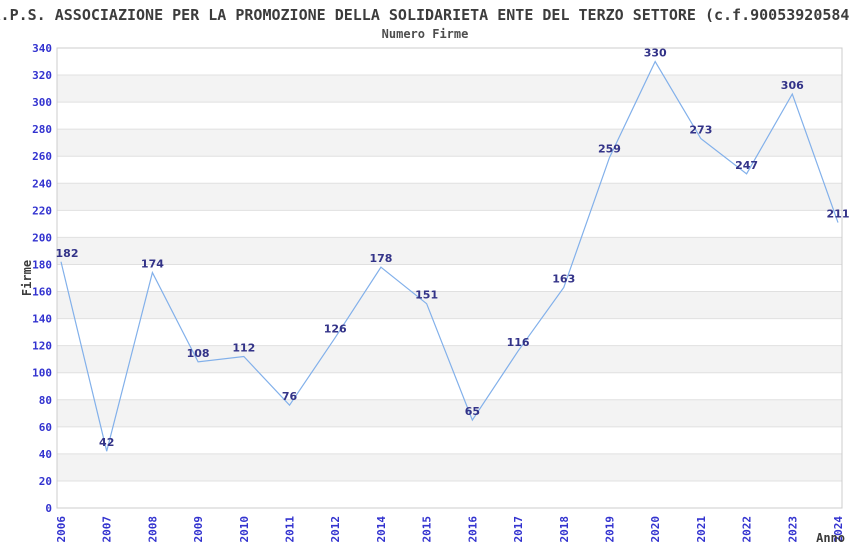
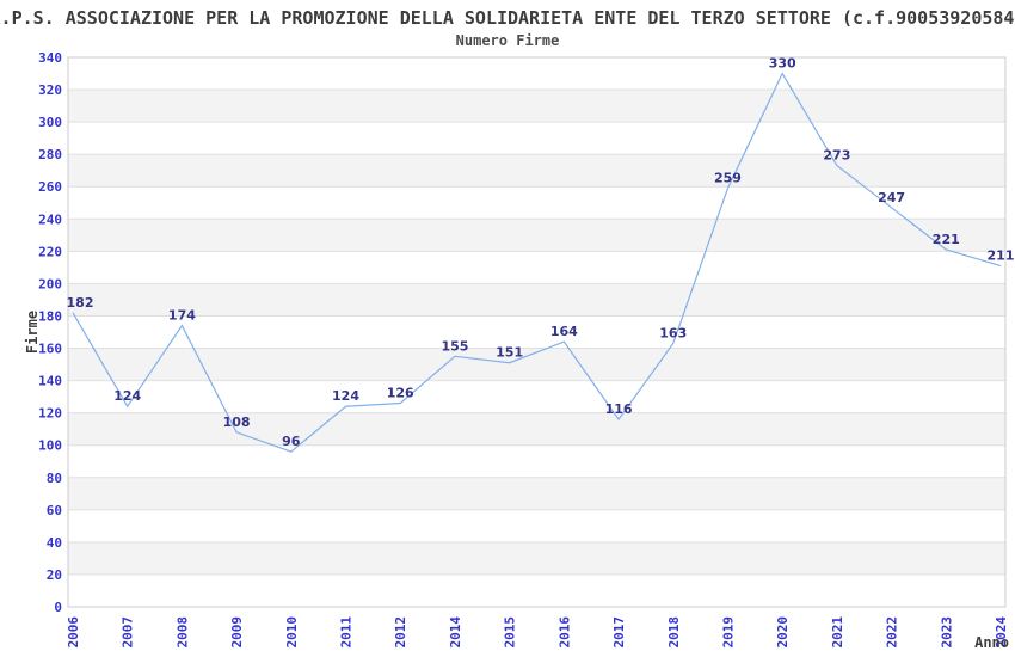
2007: 42 -> 124
2010: 112 -> 96
2011: 76 -> 124
2014: 178 -> 155
2016: 65 -> 164
2023: 306 -> 221
